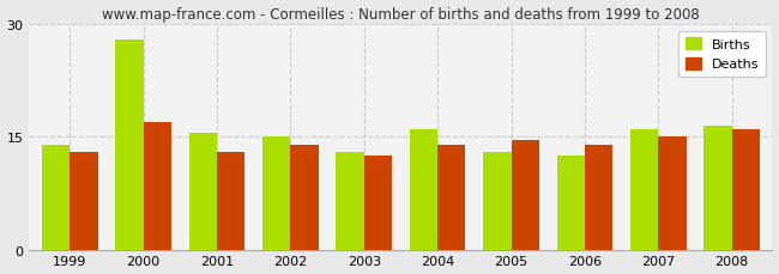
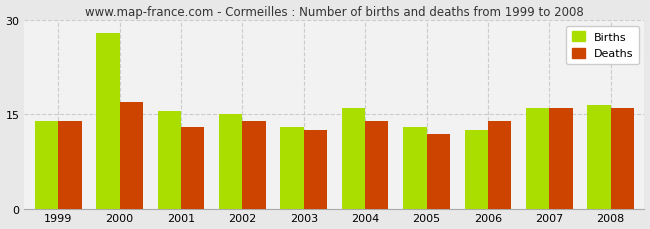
Deaths/1999: 13.0 -> 14.0
Deaths/2005: 14.5 -> 11.8
Deaths/2007: 15.0 -> 16.0
